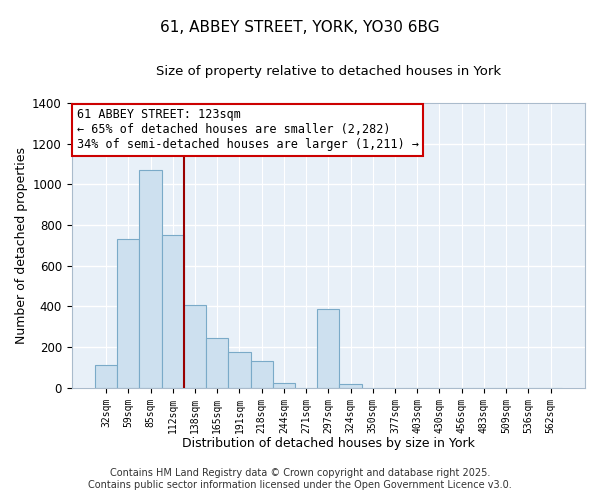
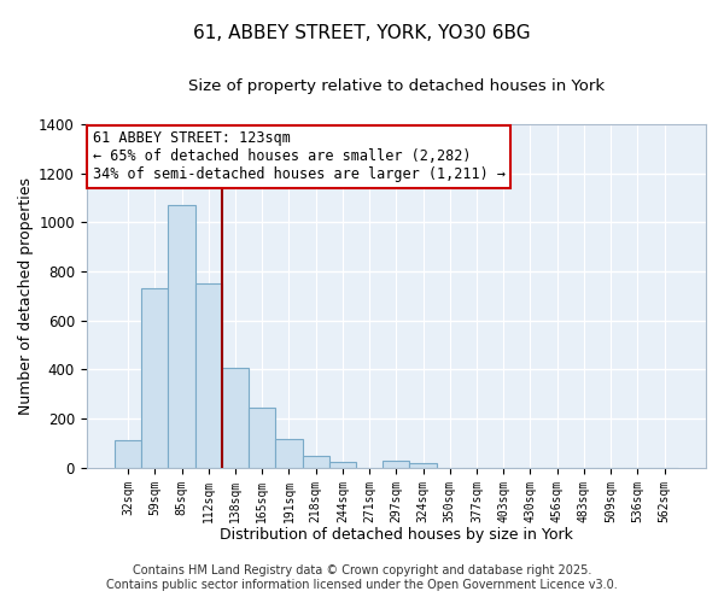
191sqm: 175 -> 115
218sqm: 130 -> 50
297sqm: 385 -> 28
